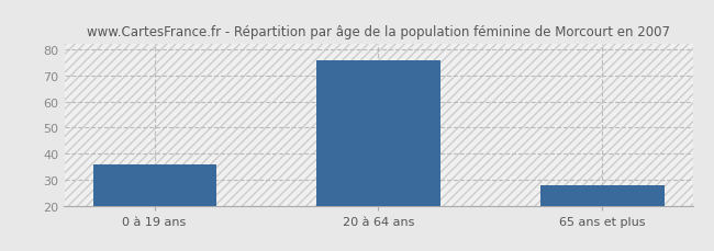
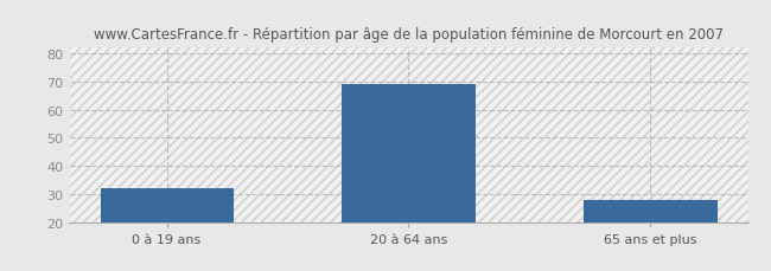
0 à 19 ans: 36 -> 32
20 à 64 ans: 76 -> 69
